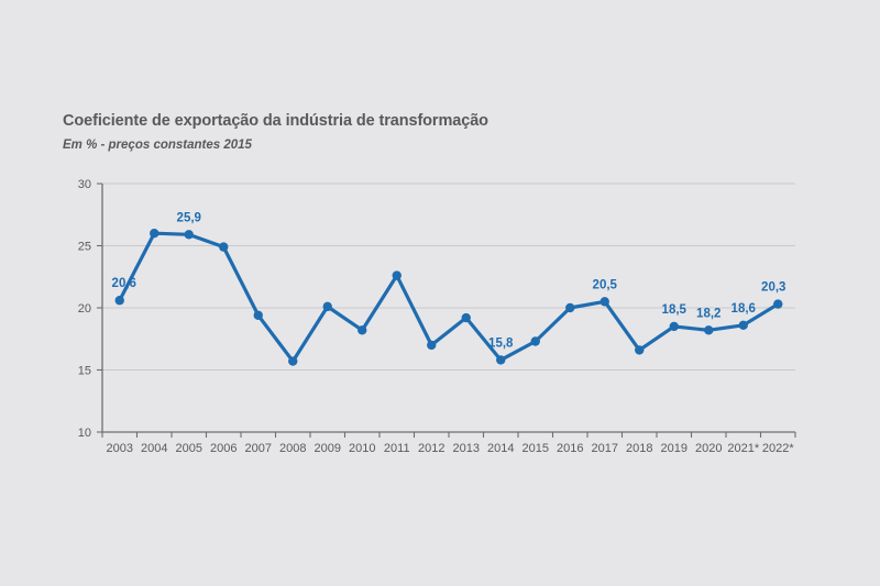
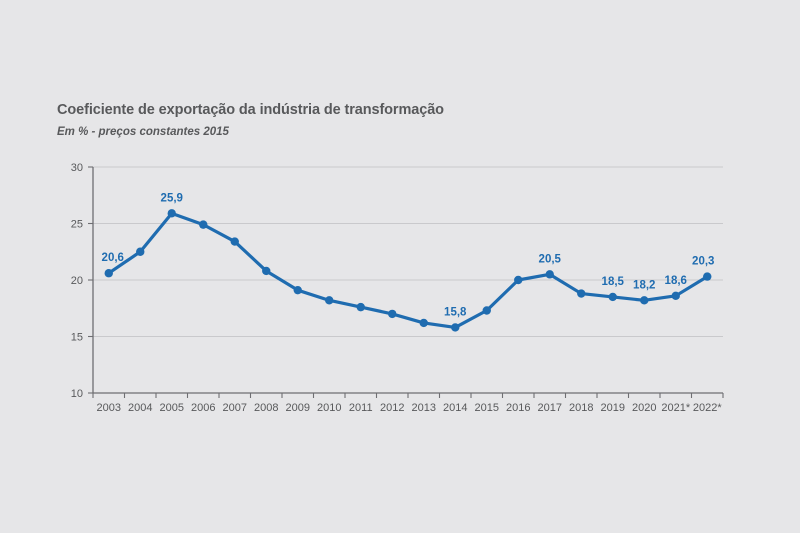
2004: 26.0 -> 22.5
2007: 19.4 -> 23.4
2008: 15.7 -> 20.8
2009: 20.1 -> 19.1
2011: 22.6 -> 17.6
2013: 19.2 -> 16.2
2018: 16.6 -> 18.8
